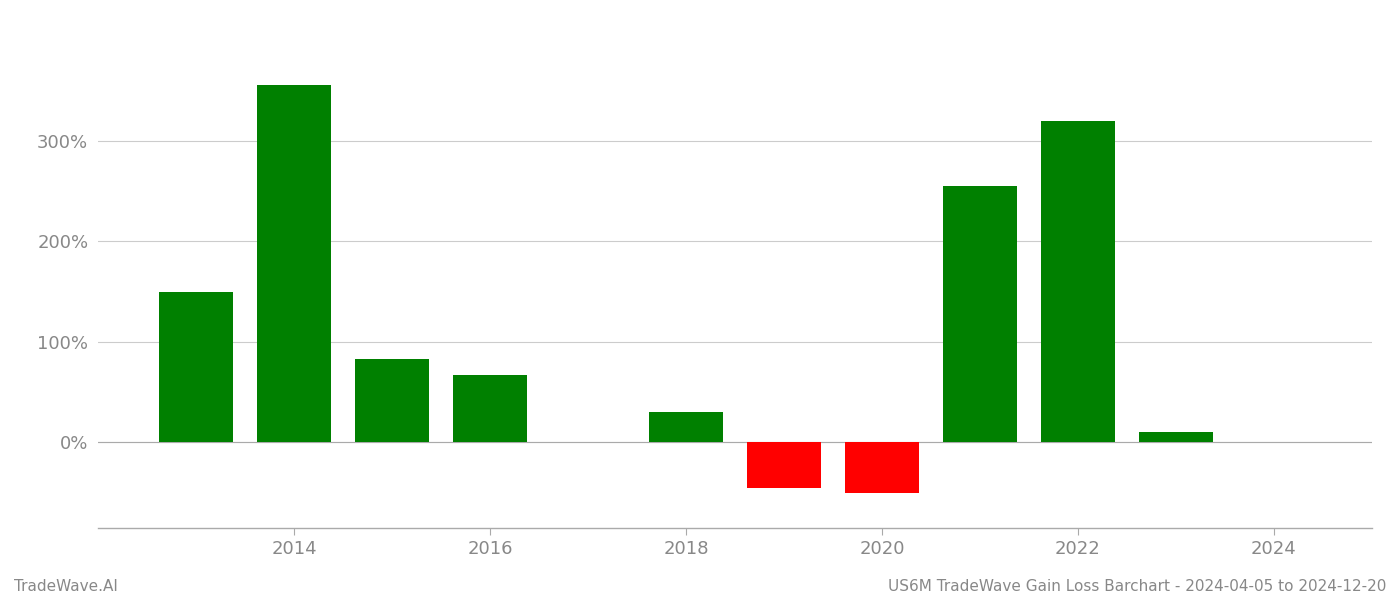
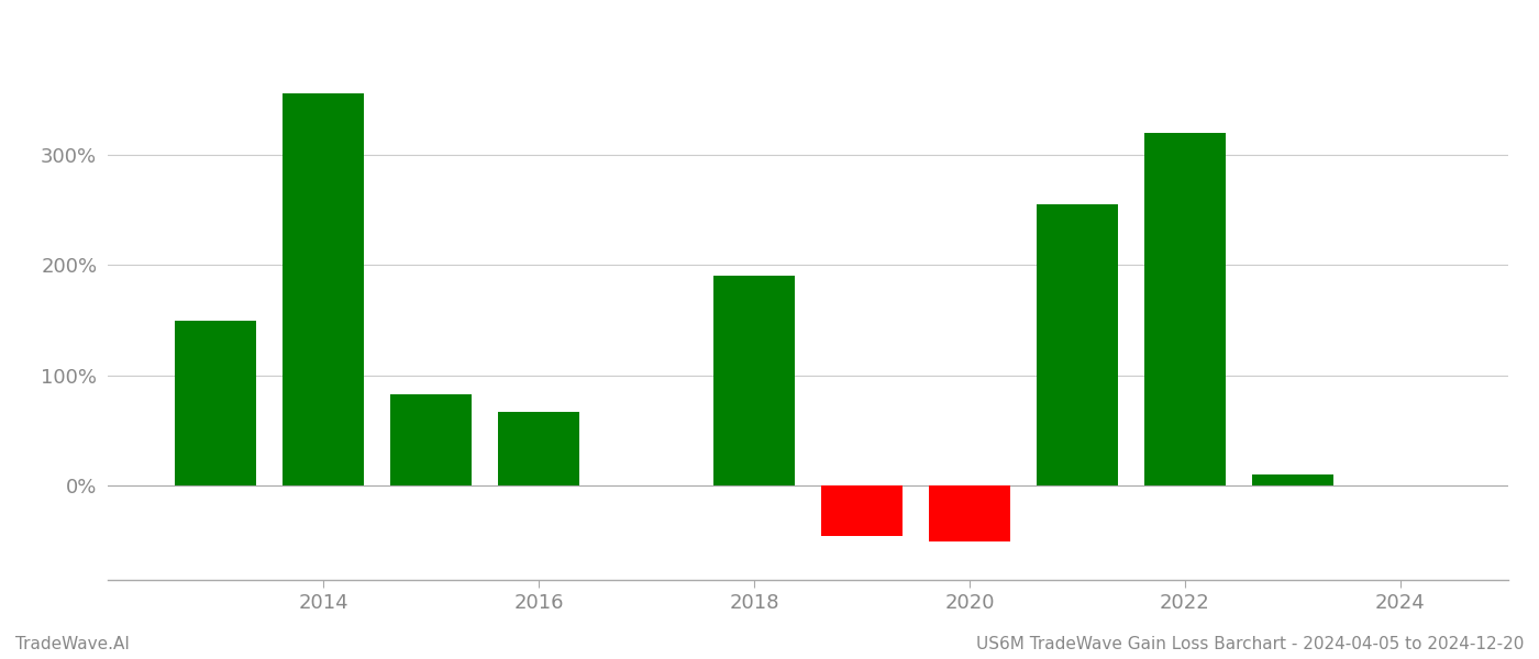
2018: 30% -> 190%
